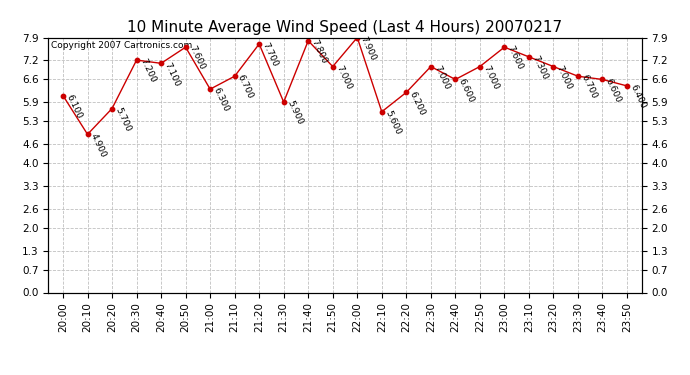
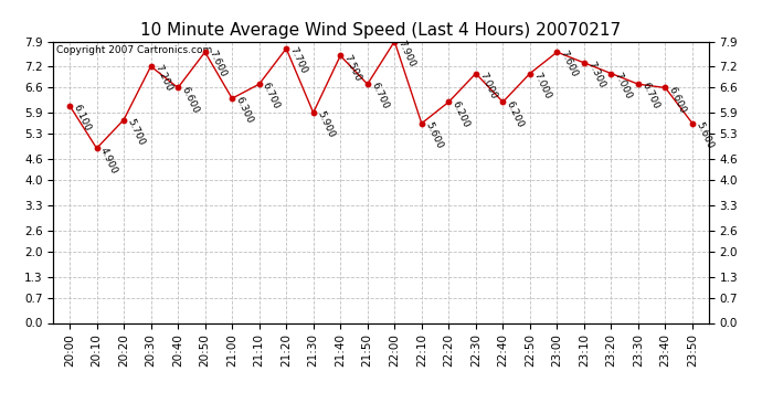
20:40: 7.100 -> 6.600
21:40: 7.800 -> 7.500
21:50: 7.000 -> 6.700
22:40: 6.600 -> 6.200
23:50: 6.400 -> 5.600
